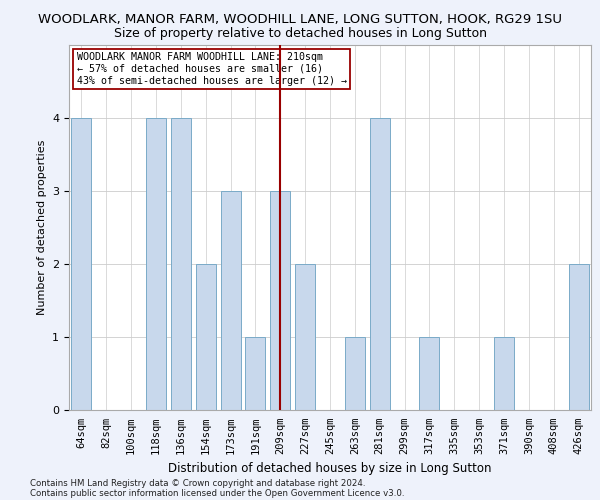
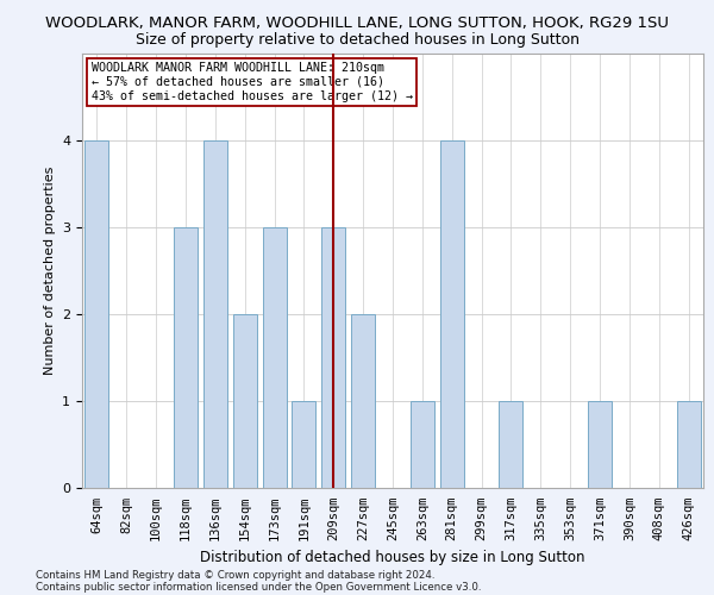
118sqm: 4 -> 3
426sqm: 2 -> 1
